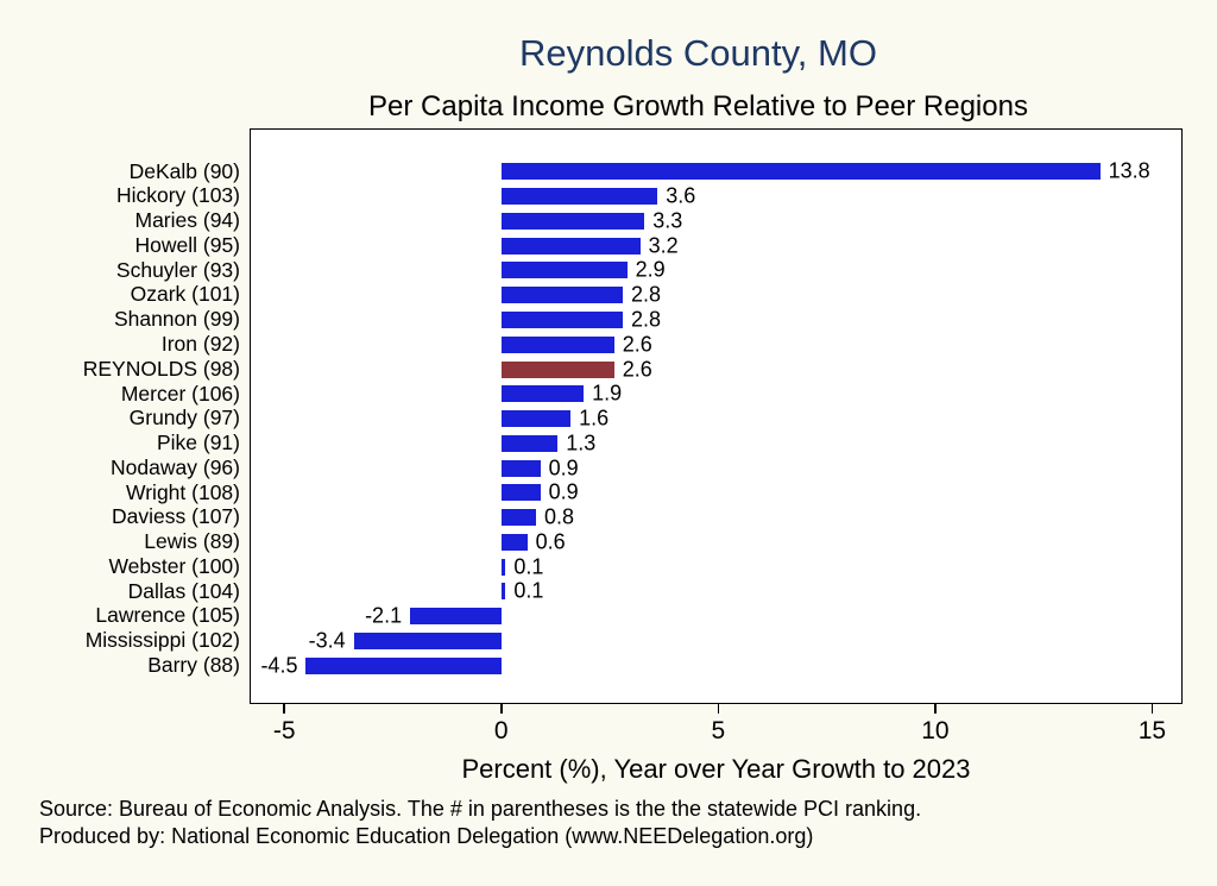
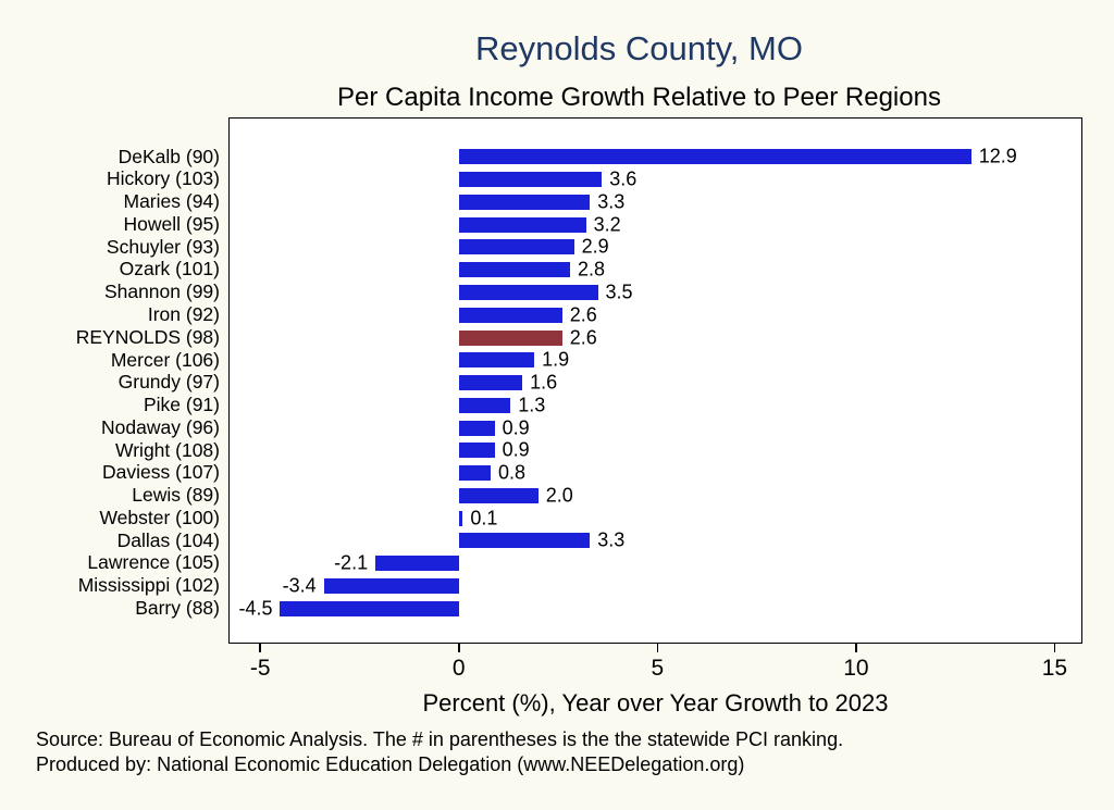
DeKalb (90): 13.8 -> 12.9
Shannon (99): 2.8 -> 3.5
Lewis (89): 0.6 -> 2.0
Dallas (104): 0.1 -> 3.3
